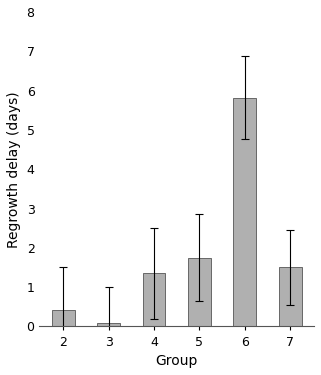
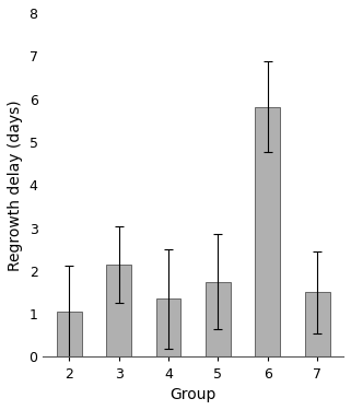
2: 0.42 -> 1.05
3: 0.10 -> 2.15
